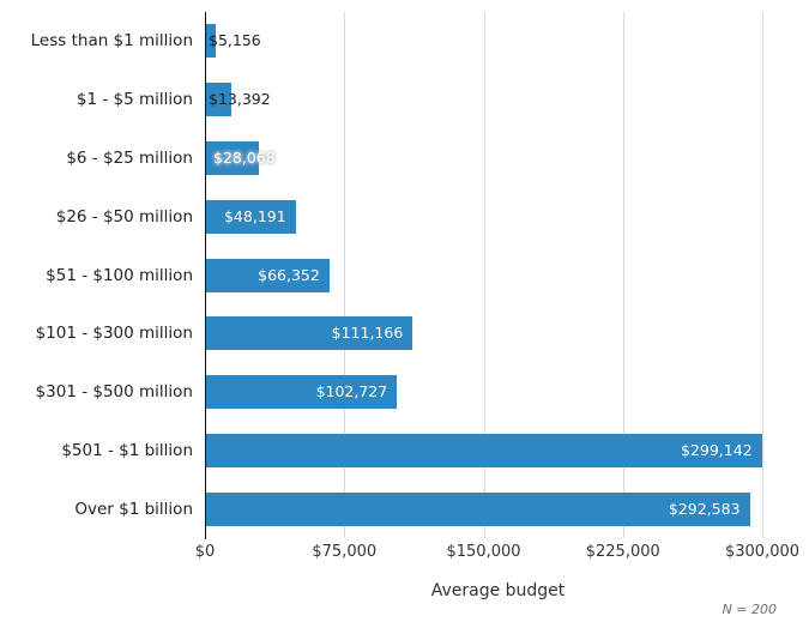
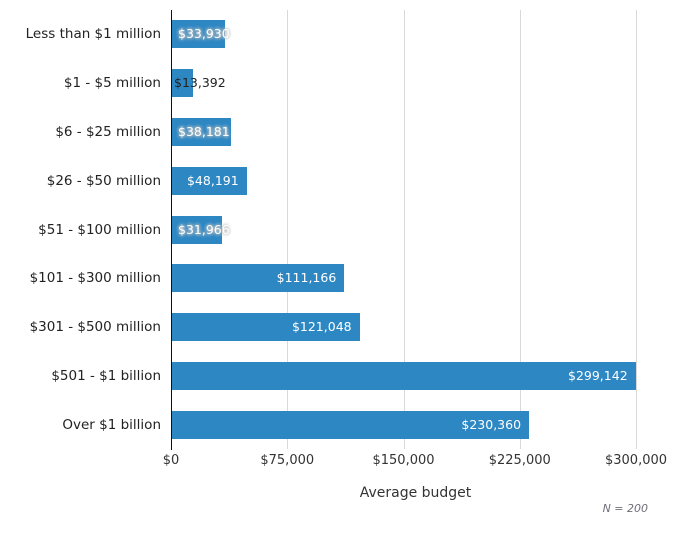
Less than $1 million: $5,156 -> $33,930
$6 - $25 million: $28,068 -> $38,181
$51 - $100 million: $66,352 -> $31,966
$301 - $500 million: $102,727 -> $121,048
Over $1 billion: $292,583 -> $230,360
